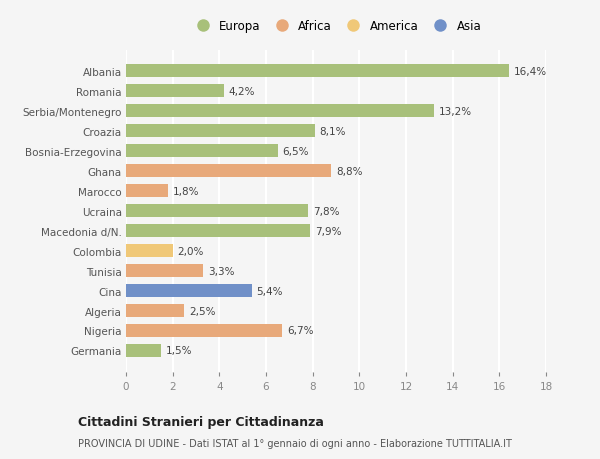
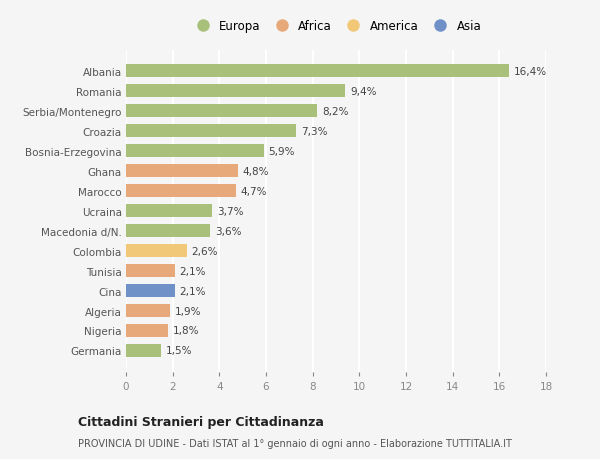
Romania: 4,2% -> 9,4%
Serbia/Montenegro: 13,2% -> 8,2%
Croazia: 8,1% -> 7,3%
Bosnia-Erzegovina: 6,5% -> 5,9%
Ghana: 8,8% -> 4,8%
Marocco: 1,8% -> 4,7%
Ucraina: 7,8% -> 3,7%
Macedonia d/N.: 7,9% -> 3,6%
Colombia: 2,0% -> 2,6%
Tunisia: 3,3% -> 2,1%
Cina: 5,4% -> 2,1%
Algeria: 2,5% -> 1,9%
Nigeria: 6,7% -> 1,8%
